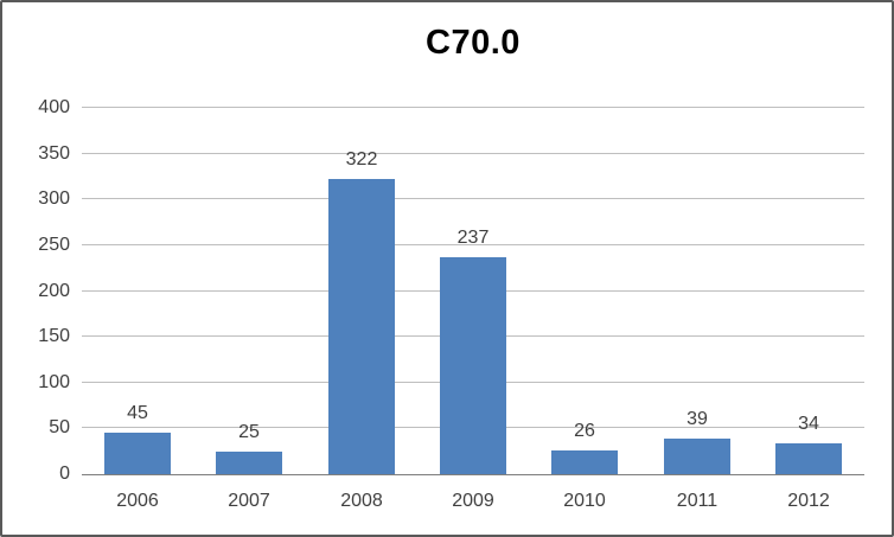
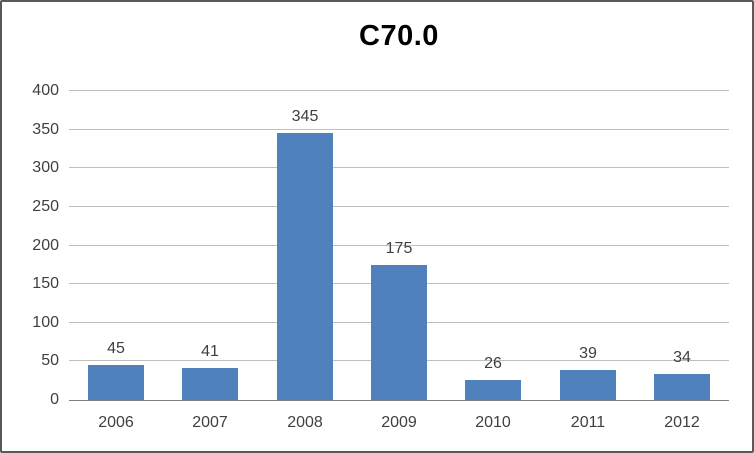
2007: 25 -> 41
2008: 322 -> 345
2009: 237 -> 175
